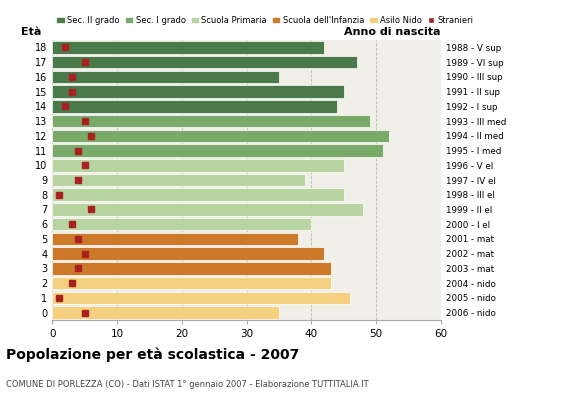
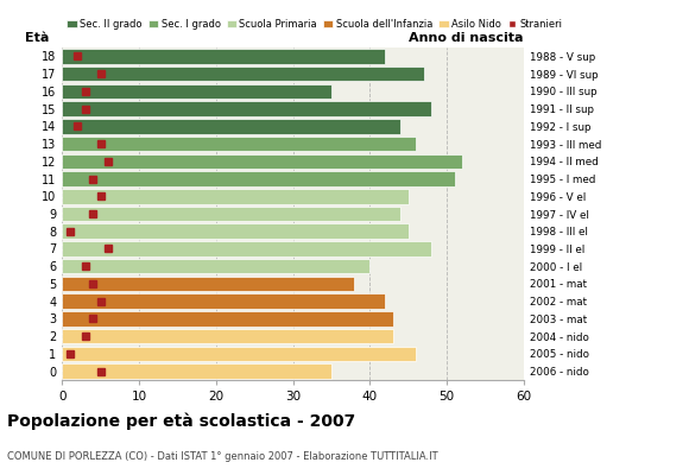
15: 45 -> 48
13: 49 -> 46
9: 39 -> 44
